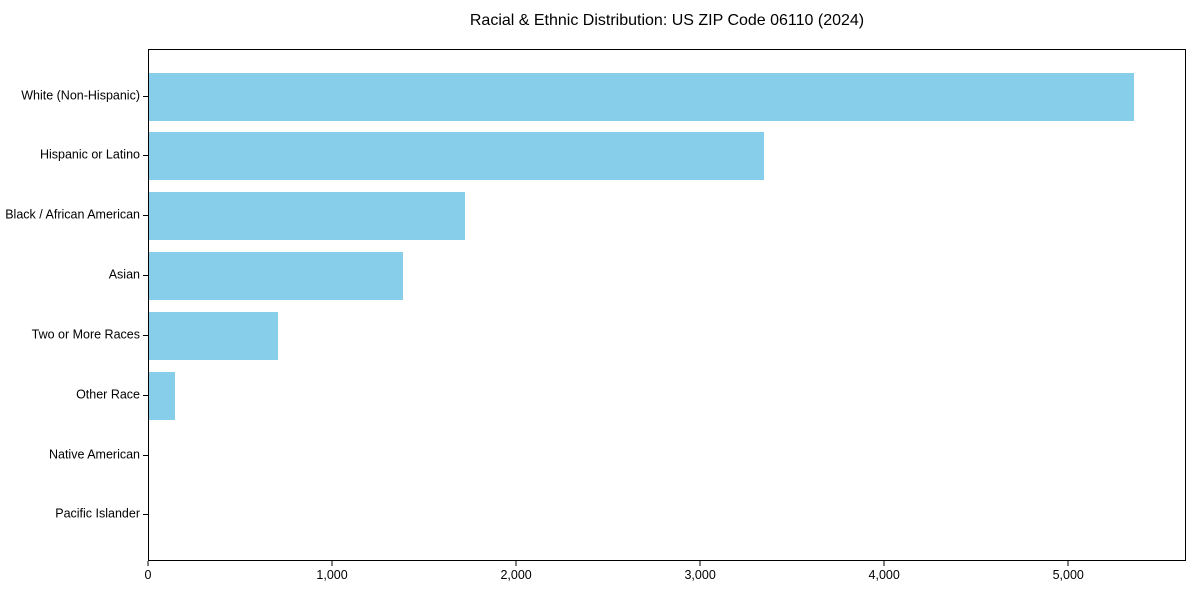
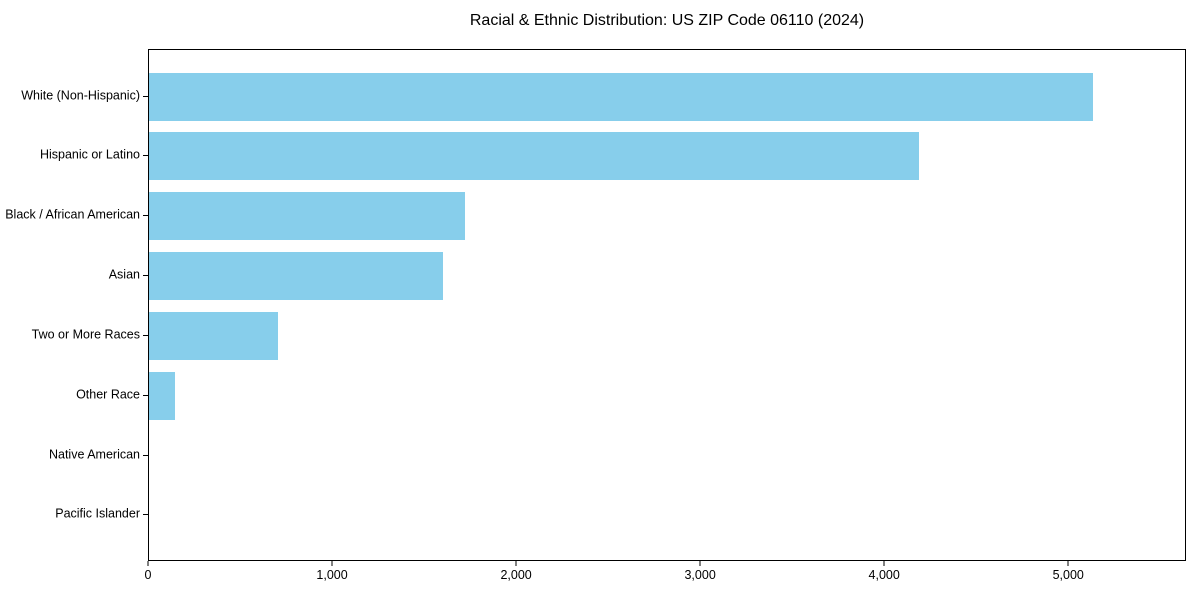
White (Non-Hispanic): 5360 -> 5140
Hispanic or Latino: 3350 -> 4190
Asian: 1380 -> 1600
